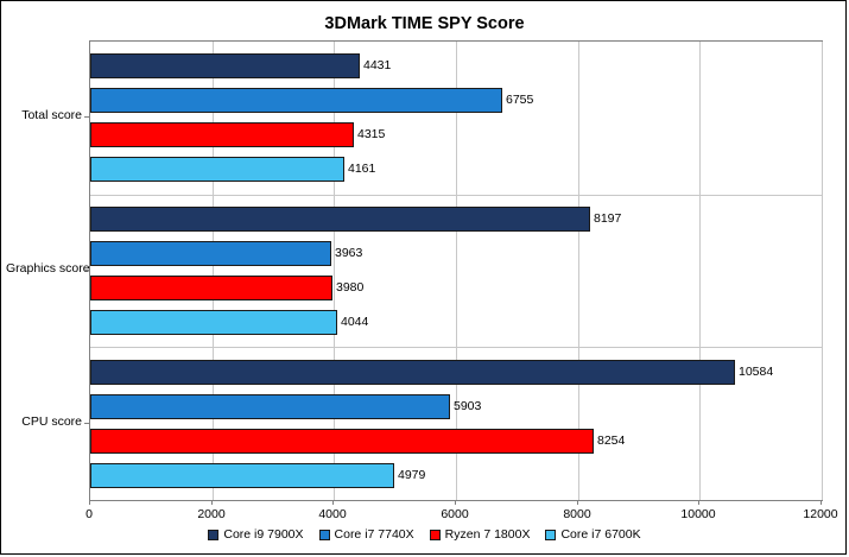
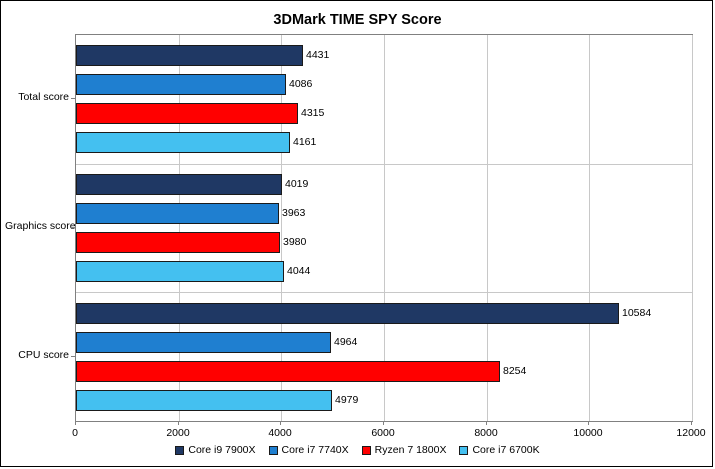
Core i7 7740X/Total score: 6755 -> 4086
Core i9 7900X/Graphics score: 8197 -> 4019
Core i7 7740X/CPU score: 5903 -> 4964
